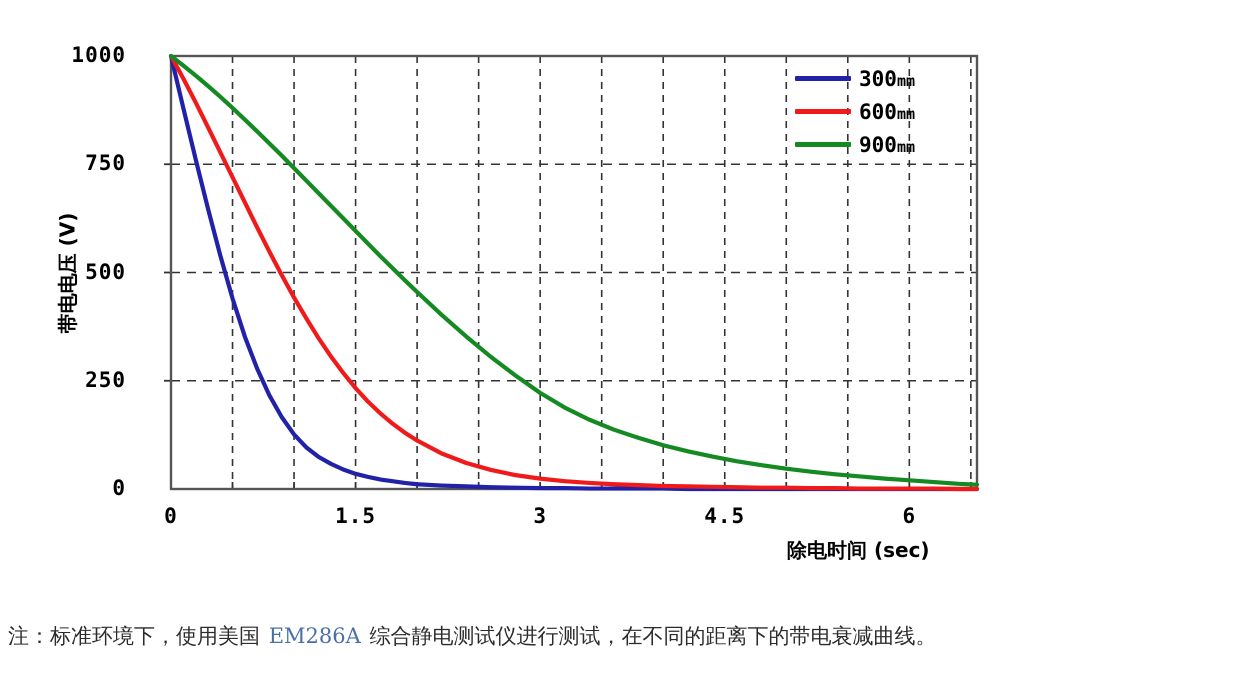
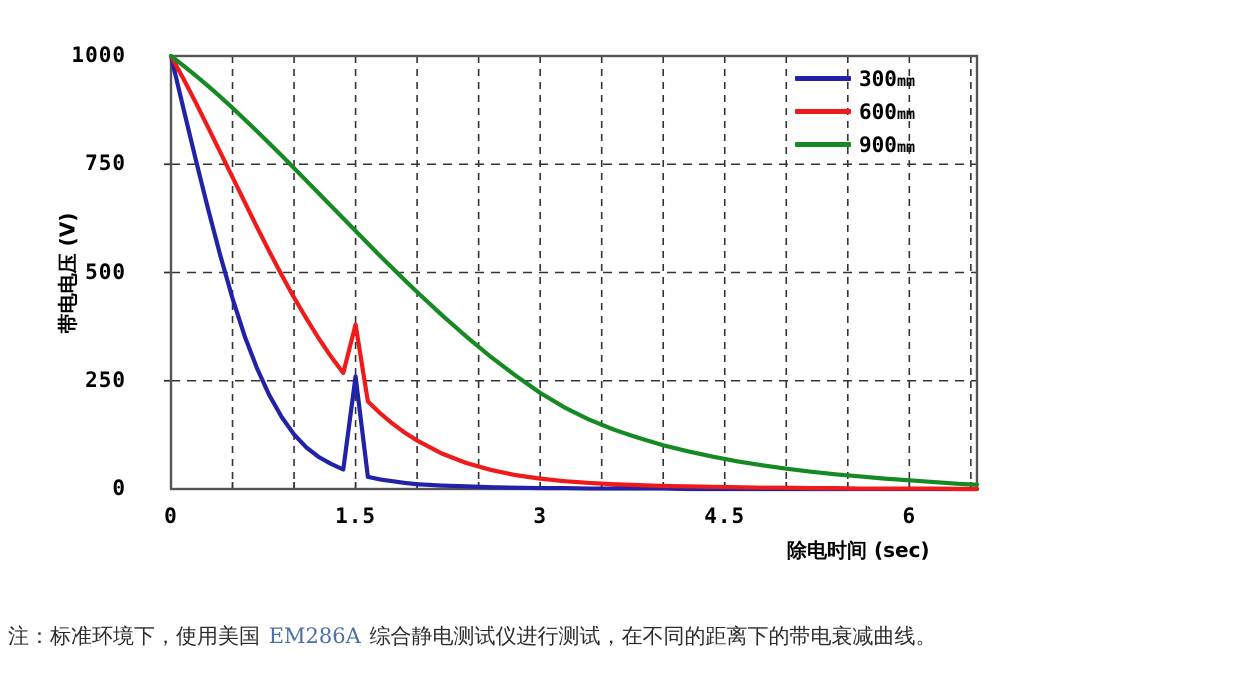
300mm/1.5: 40 -> 260
600mm/1.5: 230 -> 380
